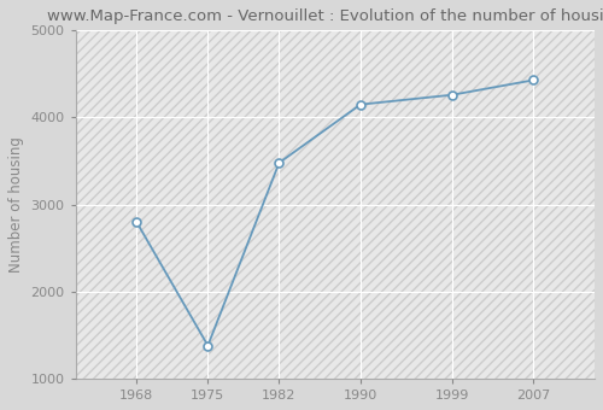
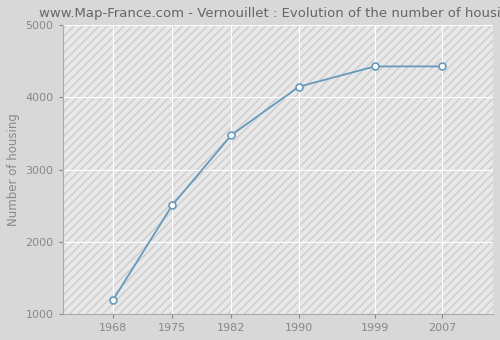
1968: 2800 -> 1200
1975: 1380 -> 2510
1999: 4260 -> 4430
